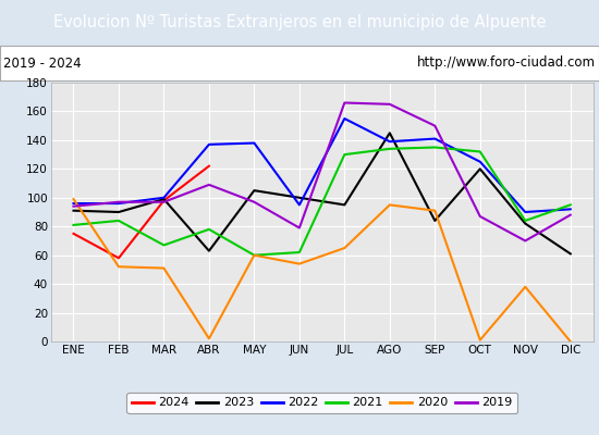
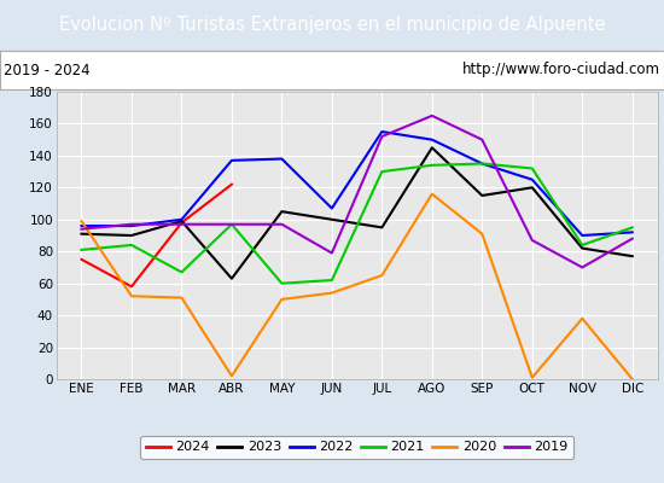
2021/ABR: 78 -> 97
2019/ABR: 109 -> 97
2020/MAY: 60 -> 50
2022/JUN: 95 -> 107
2019/JUL: 166 -> 152
2022/AGO: 139 -> 150
2020/AGO: 95 -> 116
2023/SEP: 84 -> 115
2022/SEP: 141 -> 135
2023/DIC: 61 -> 77
